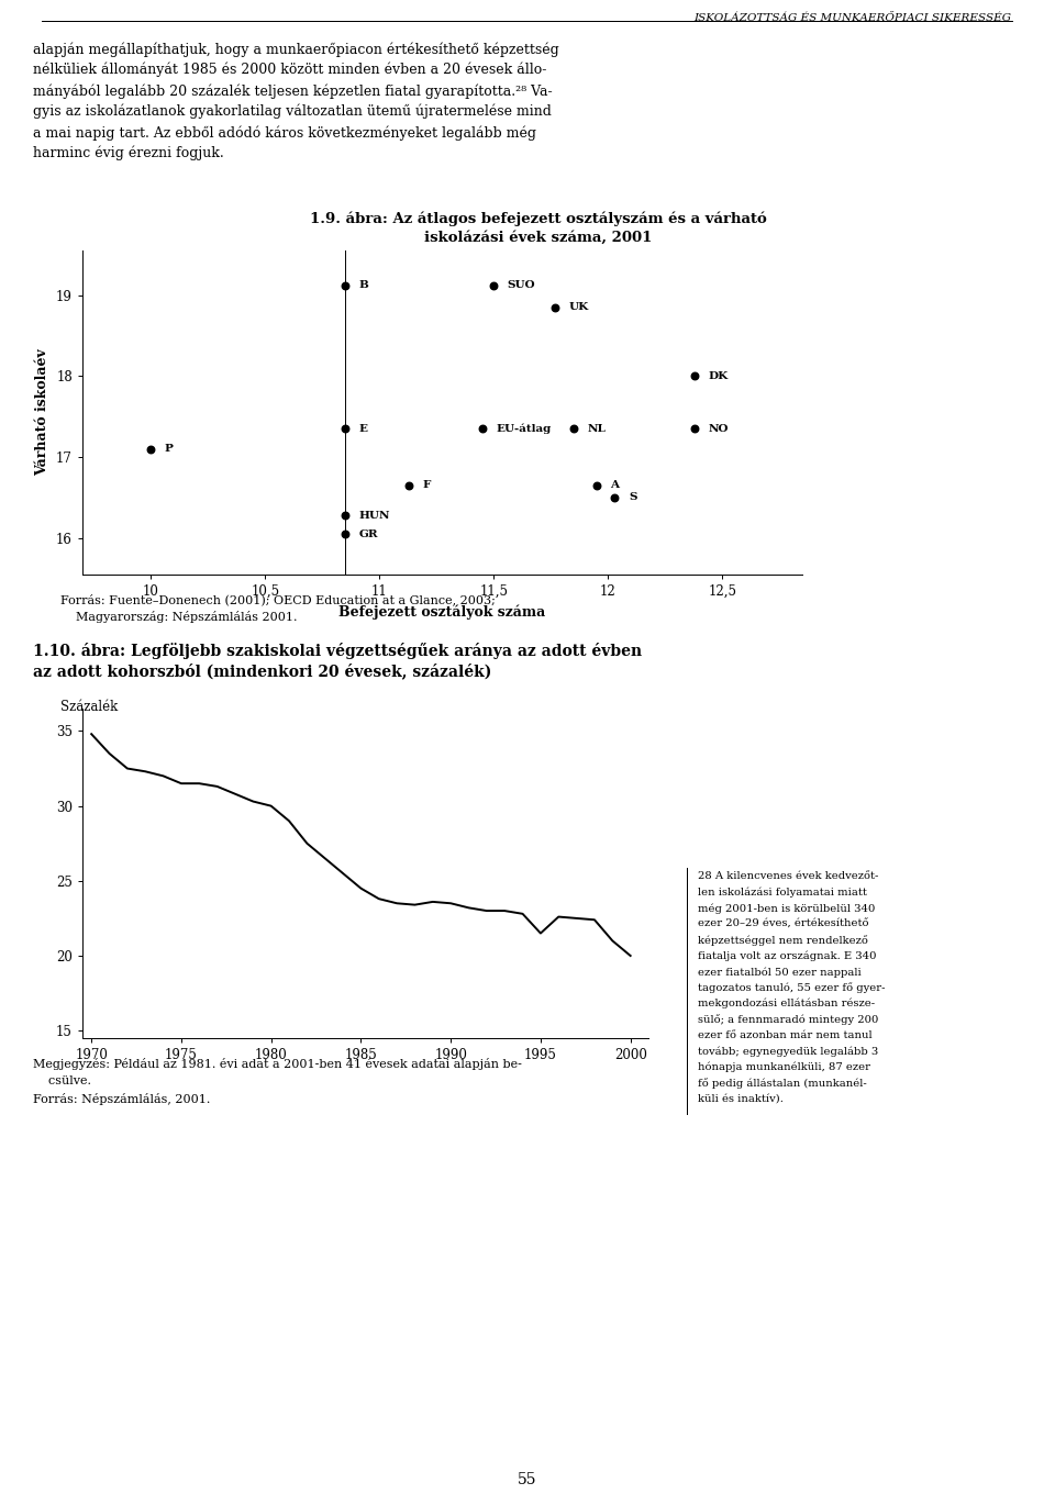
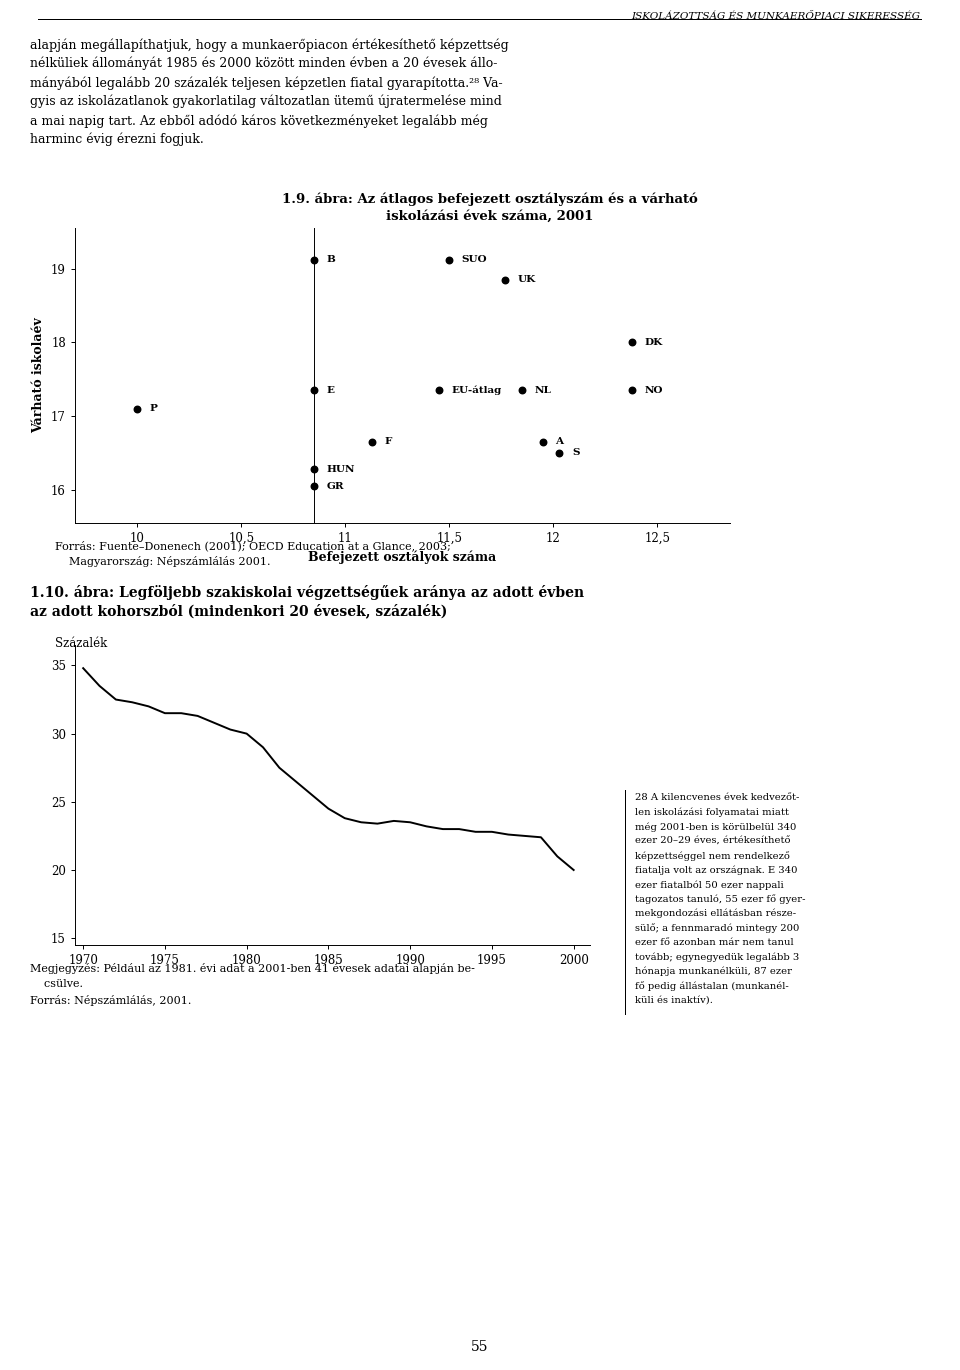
1995: 21.5 -> 22.8
